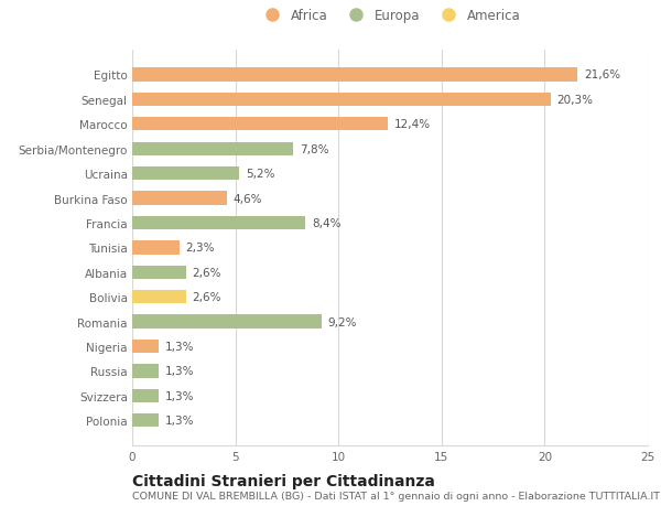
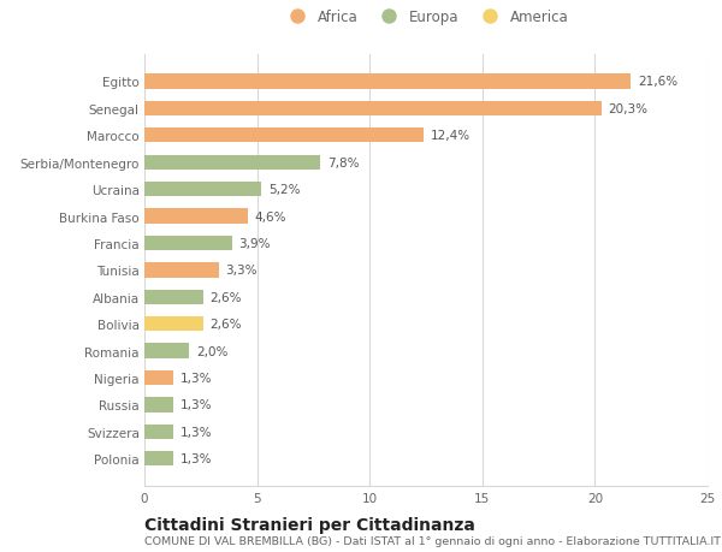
Francia: 8,4% -> 3,9%
Tunisia: 2,3% -> 3,3%
Romania: 9,2% -> 2,0%
